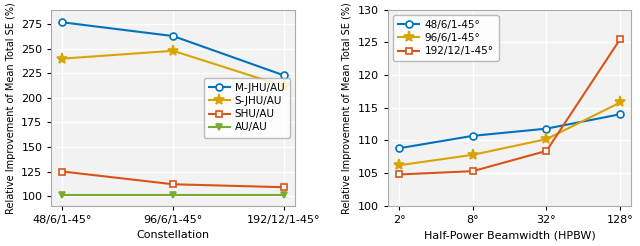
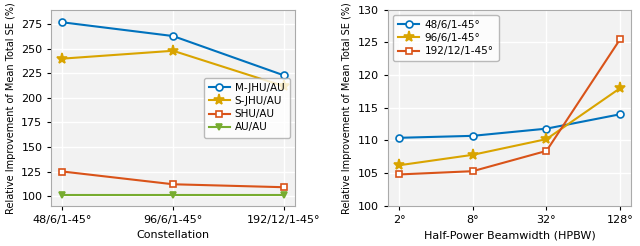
48/6/1-45°/2°: 108.8 -> 110.4
96/6/1-45°/128°: 115.8 -> 118.0
